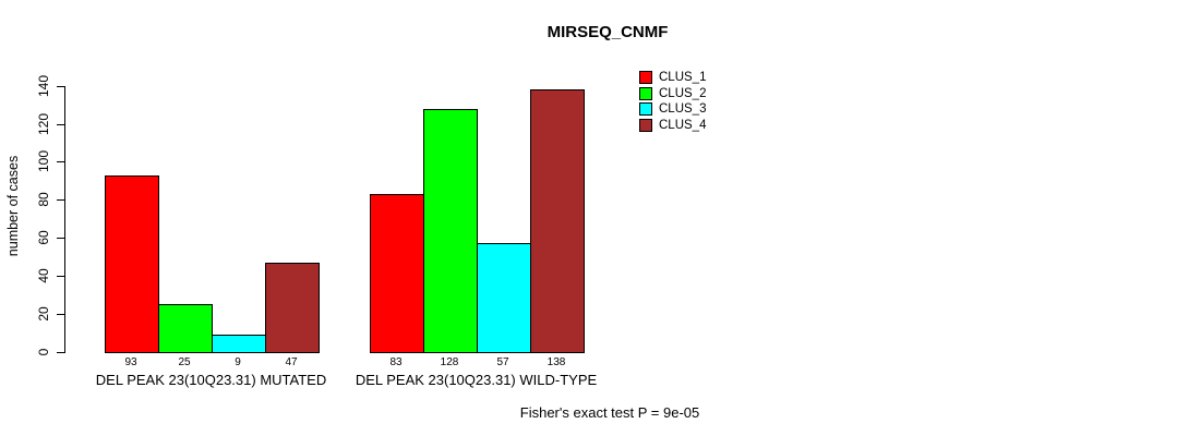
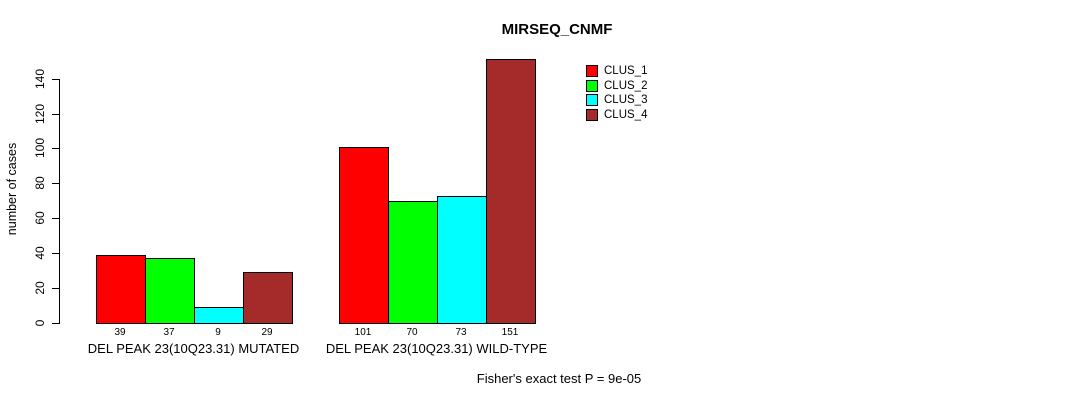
CLUS_1/DEL PEAK 23(10Q23.31) MUTATED: 93 -> 39
CLUS_2/DEL PEAK 23(10Q23.31) MUTATED: 25 -> 37
CLUS_4/DEL PEAK 23(10Q23.31) MUTATED: 47 -> 29
CLUS_1/DEL PEAK 23(10Q23.31) WILD-TYPE: 83 -> 101
CLUS_2/DEL PEAK 23(10Q23.31) WILD-TYPE: 128 -> 70
CLUS_3/DEL PEAK 23(10Q23.31) WILD-TYPE: 57 -> 73
CLUS_4/DEL PEAK 23(10Q23.31) WILD-TYPE: 138 -> 151
